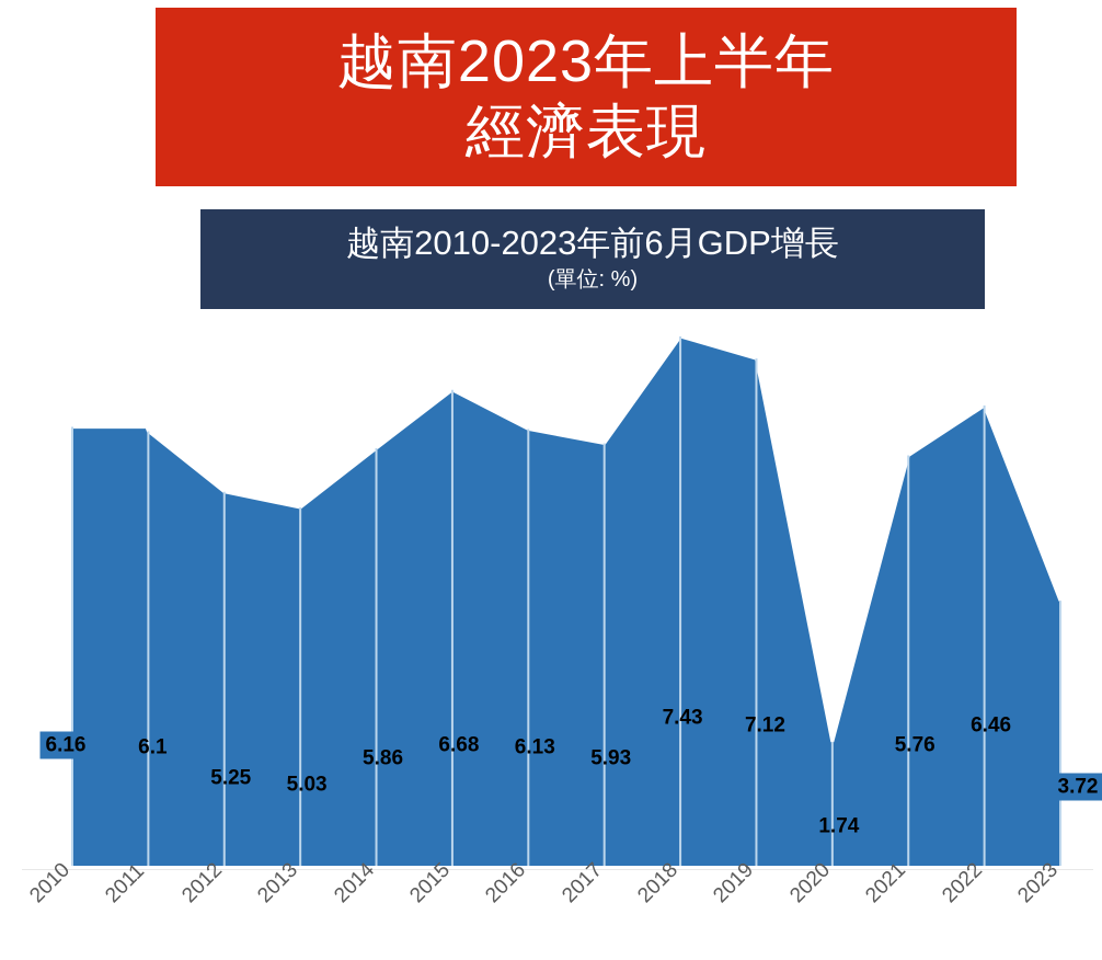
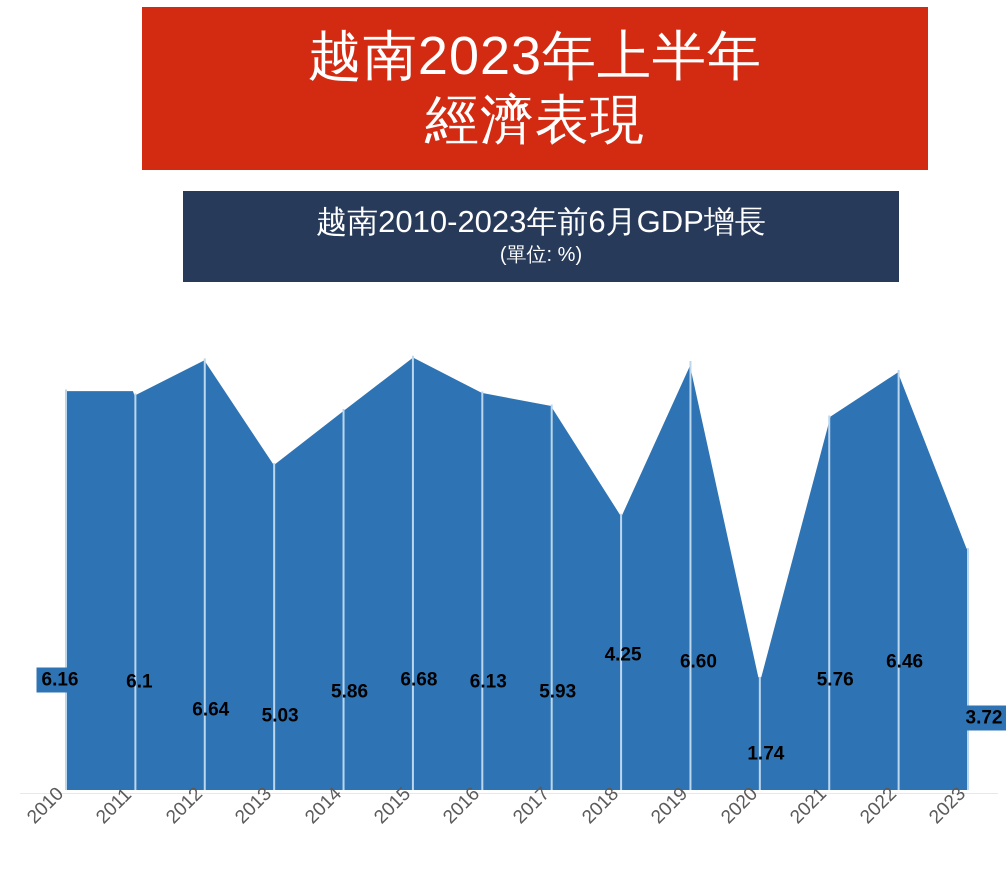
2012: 5.25 -> 6.64
2018: 7.43 -> 4.25
2019: 7.12 -> 6.60
